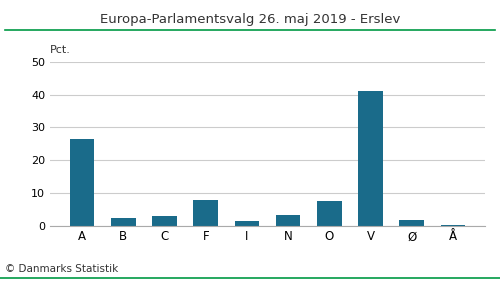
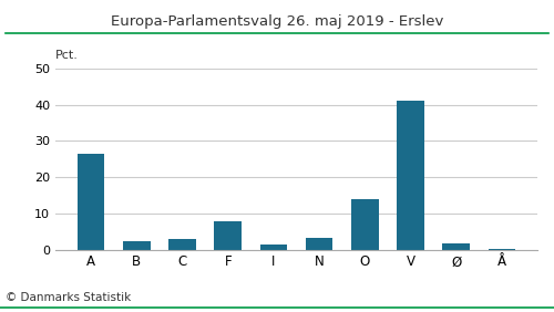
O: 7.5 -> 14.0
